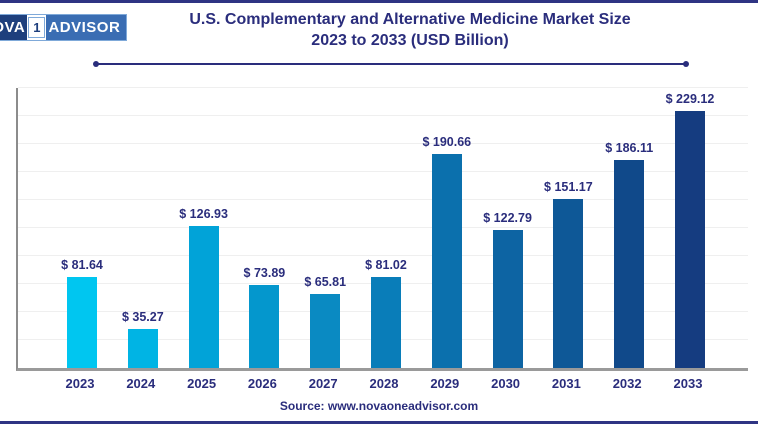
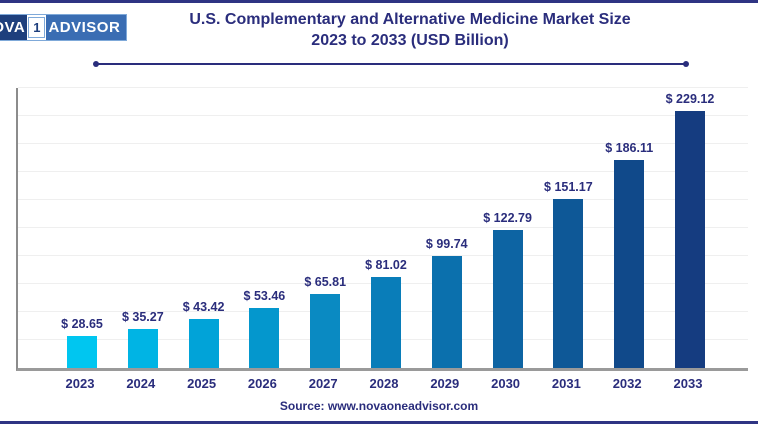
2023: 81.64 -> 28.65
2025: 126.93 -> 43.42
2026: 73.89 -> 53.46
2029: 190.66 -> 99.74
